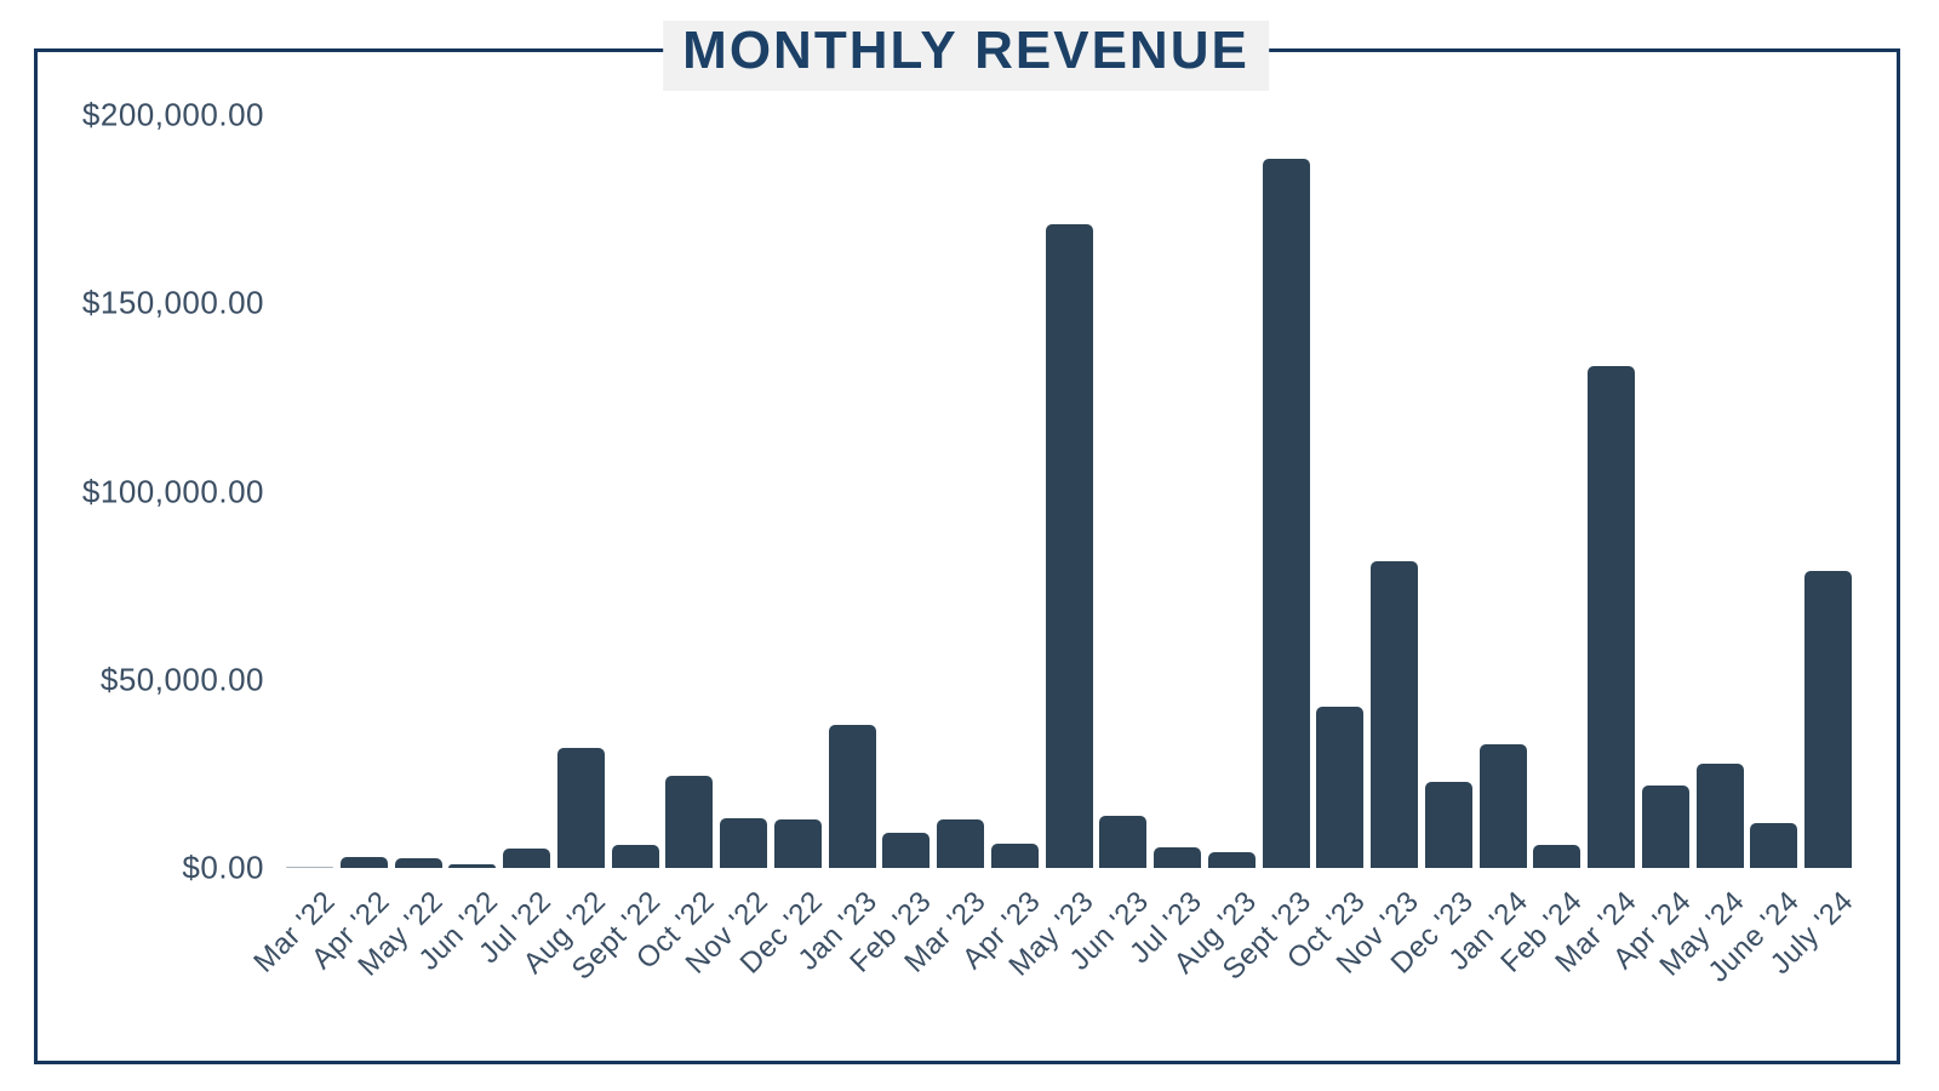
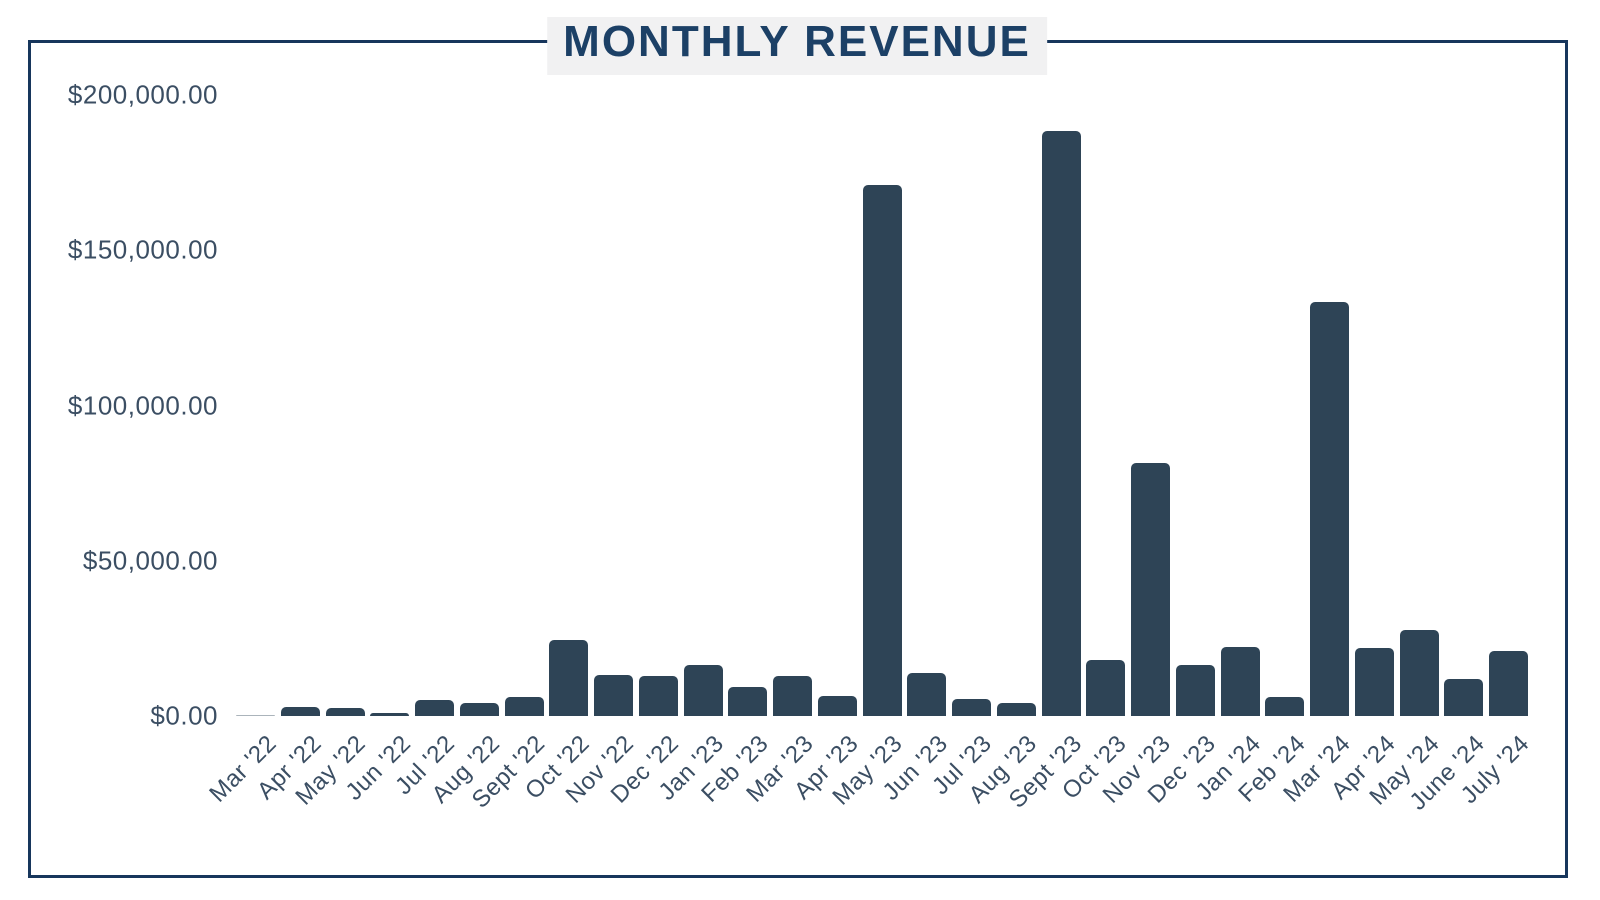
Aug '22: $32000 -> $4000
Jan '23: $38000 -> $16000
Oct '23: $43000 -> $18000
Dec '23: $23000 -> $16000
Jan '24: $33000 -> $22000
July '24: $79000 -> $21000
